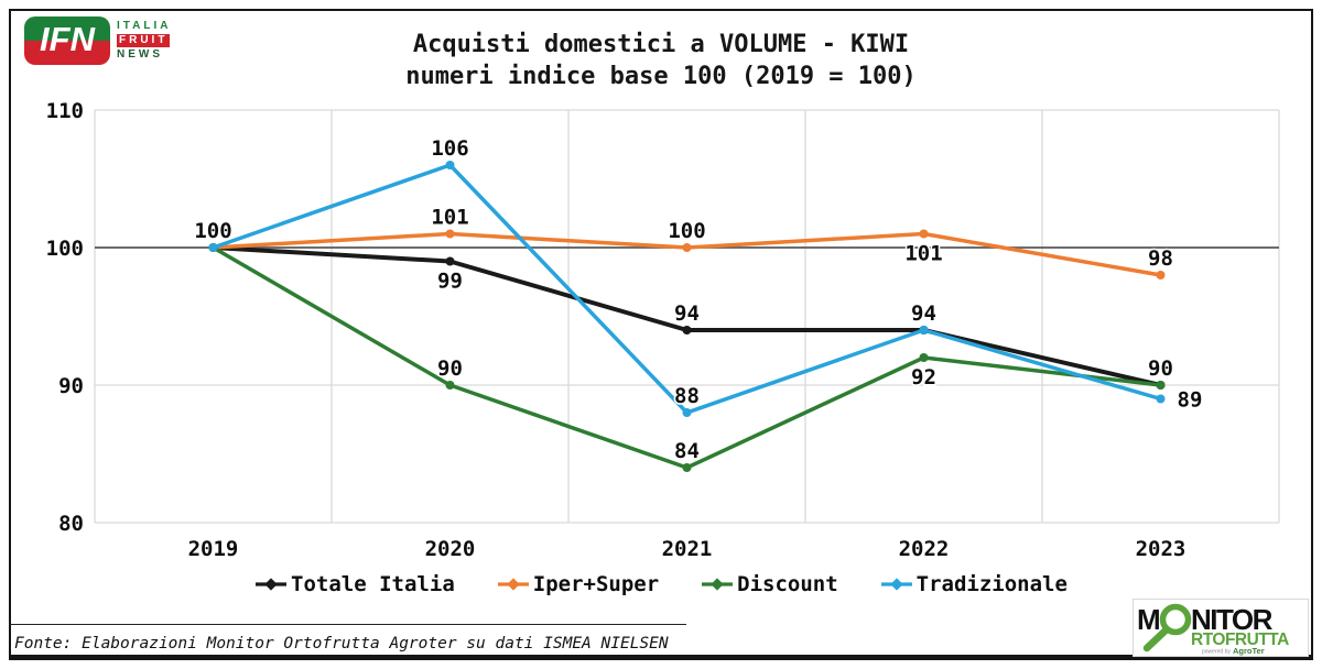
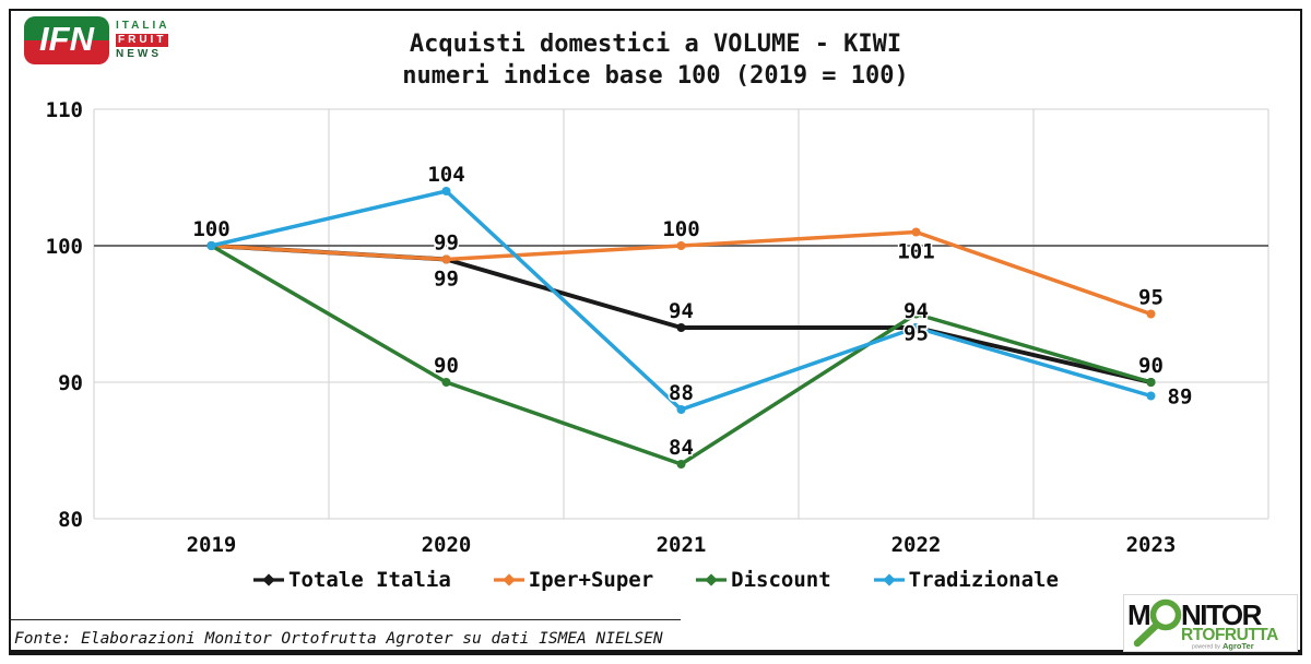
Iper+Super/2020: 101 -> 99
Tradizionale/2020: 106 -> 104
Discount/2022: 92 -> 95
Iper+Super/2023: 98 -> 95
